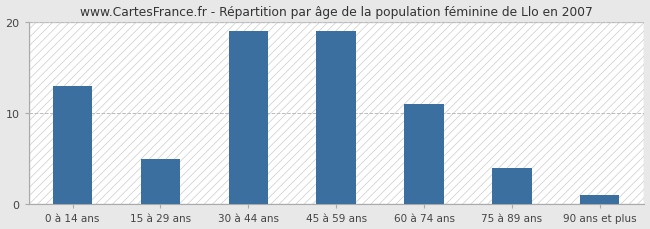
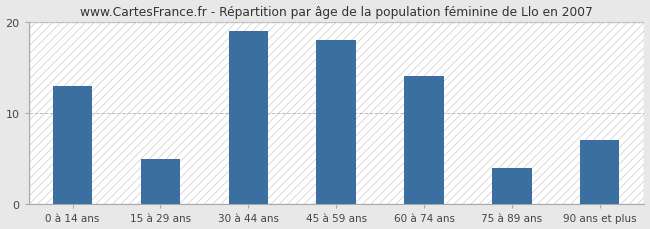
45 à 59 ans: 19 -> 18
60 à 74 ans: 11 -> 14
90 ans et plus: 1 -> 7
